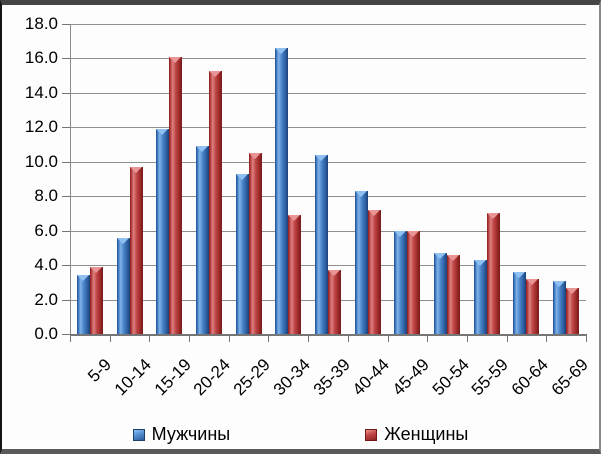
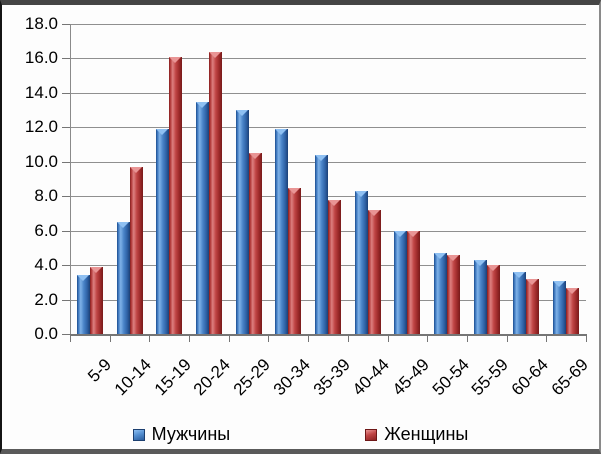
Мужчины/10-14: 5.6 -> 6.5
Мужчины/20-24: 10.9 -> 13.5
Женщины/20-24: 15.3 -> 16.4
Мужчины/25-29: 9.3 -> 13.0
Мужчины/30-34: 16.6 -> 11.9
Женщины/30-34: 6.9 -> 8.5
Женщины/35-39: 3.7 -> 7.8
Женщины/55-59: 7.0 -> 4.0
